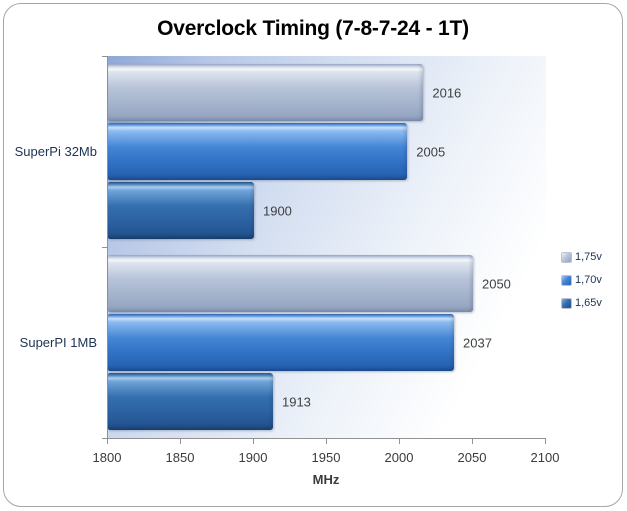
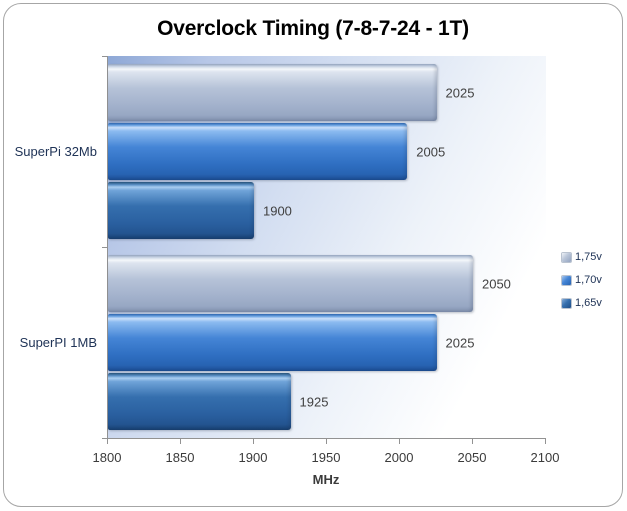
1,75v/SuperPi 32Mb: 2016 -> 2025
1,70v/SuperPI 1MB: 2037 -> 2025
1,65v/SuperPI 1MB: 1913 -> 1925
